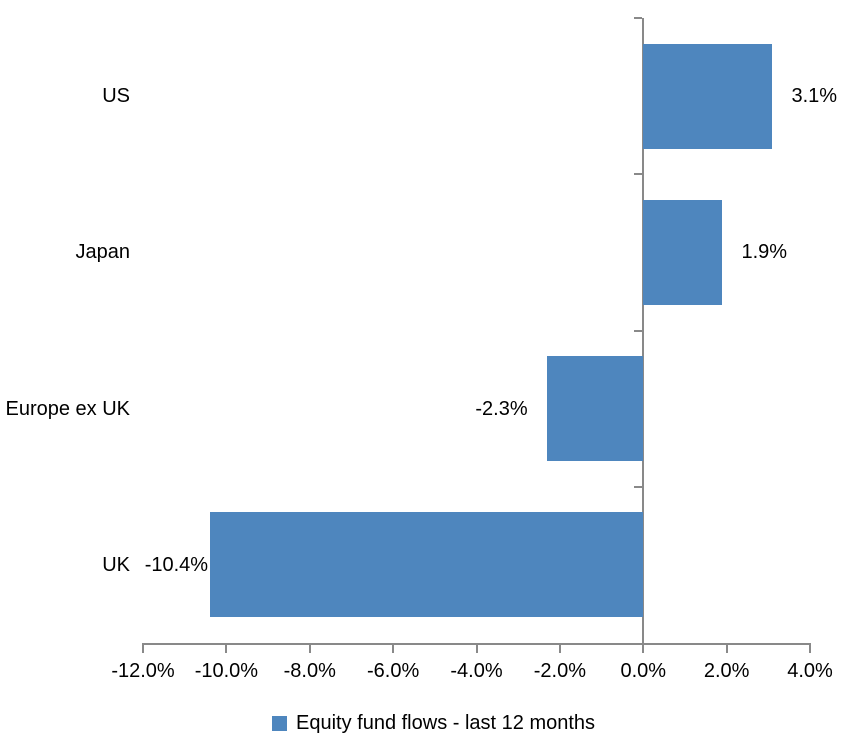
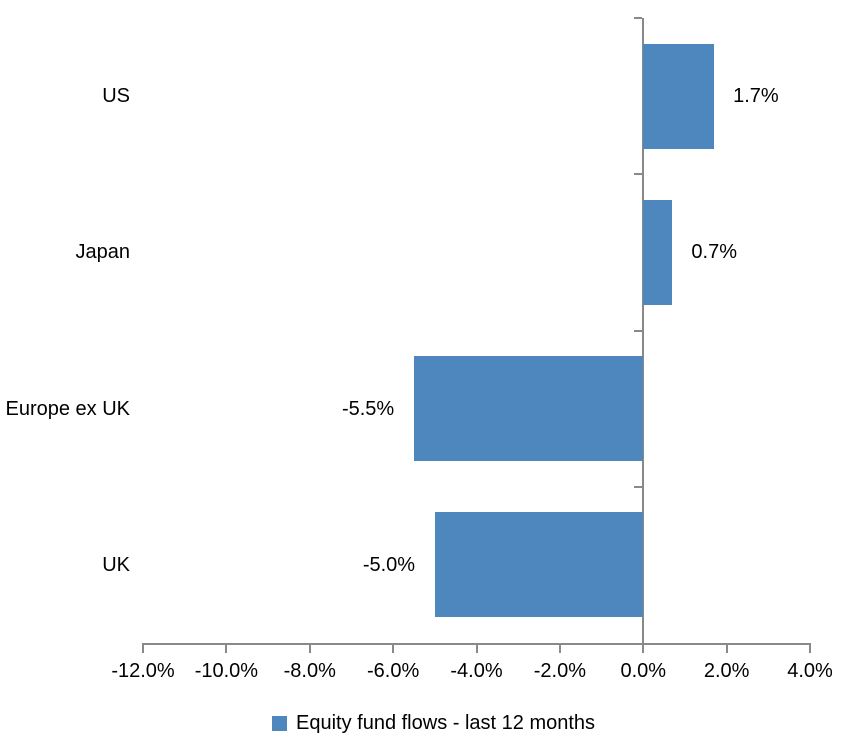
US: 3.1% -> 1.7%
Japan: 1.9% -> 0.7%
Europe ex UK: -2.3% -> -5.5%
UK: -10.4% -> -5.0%
